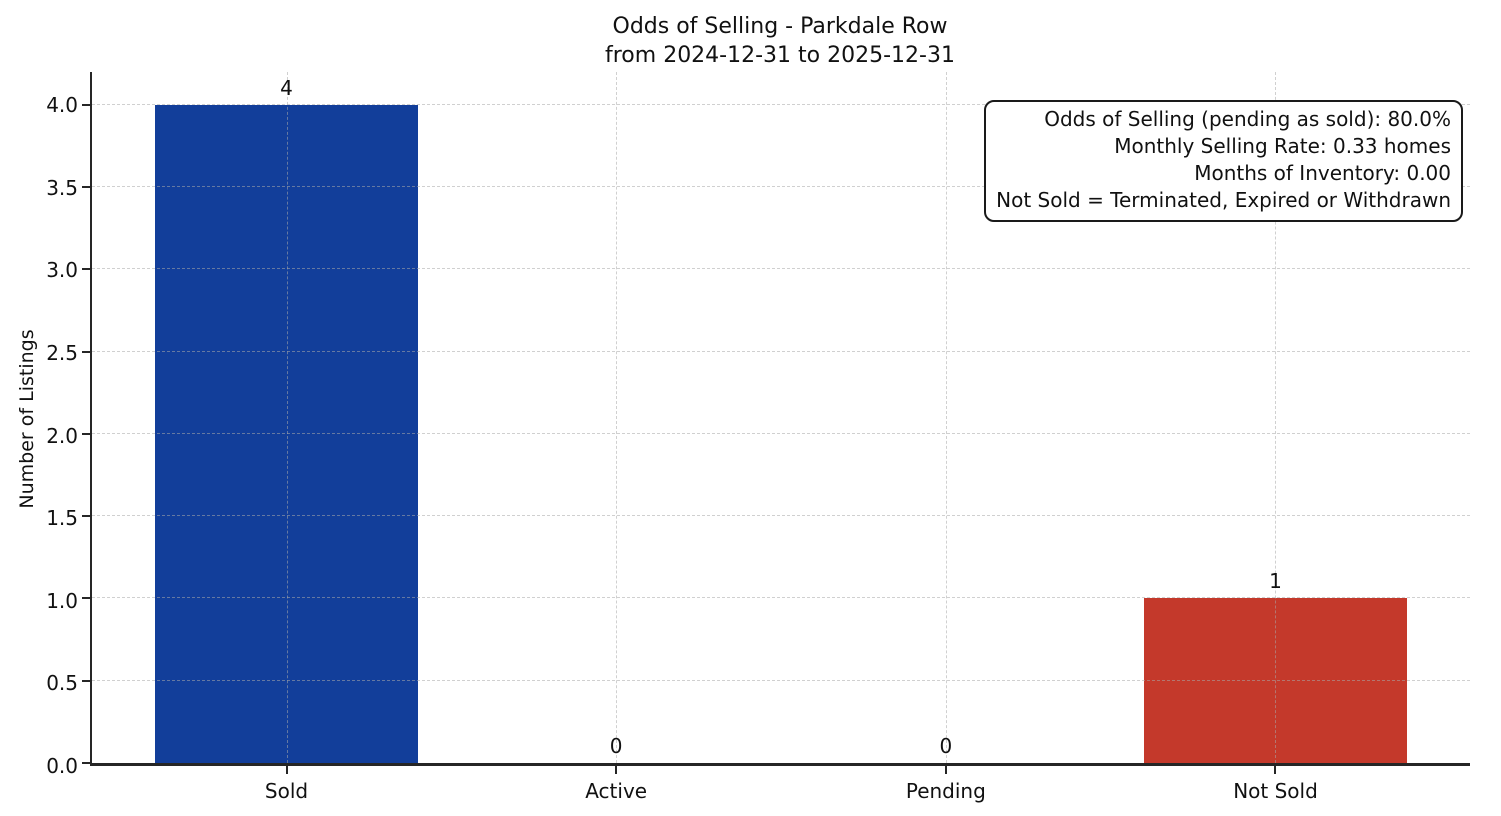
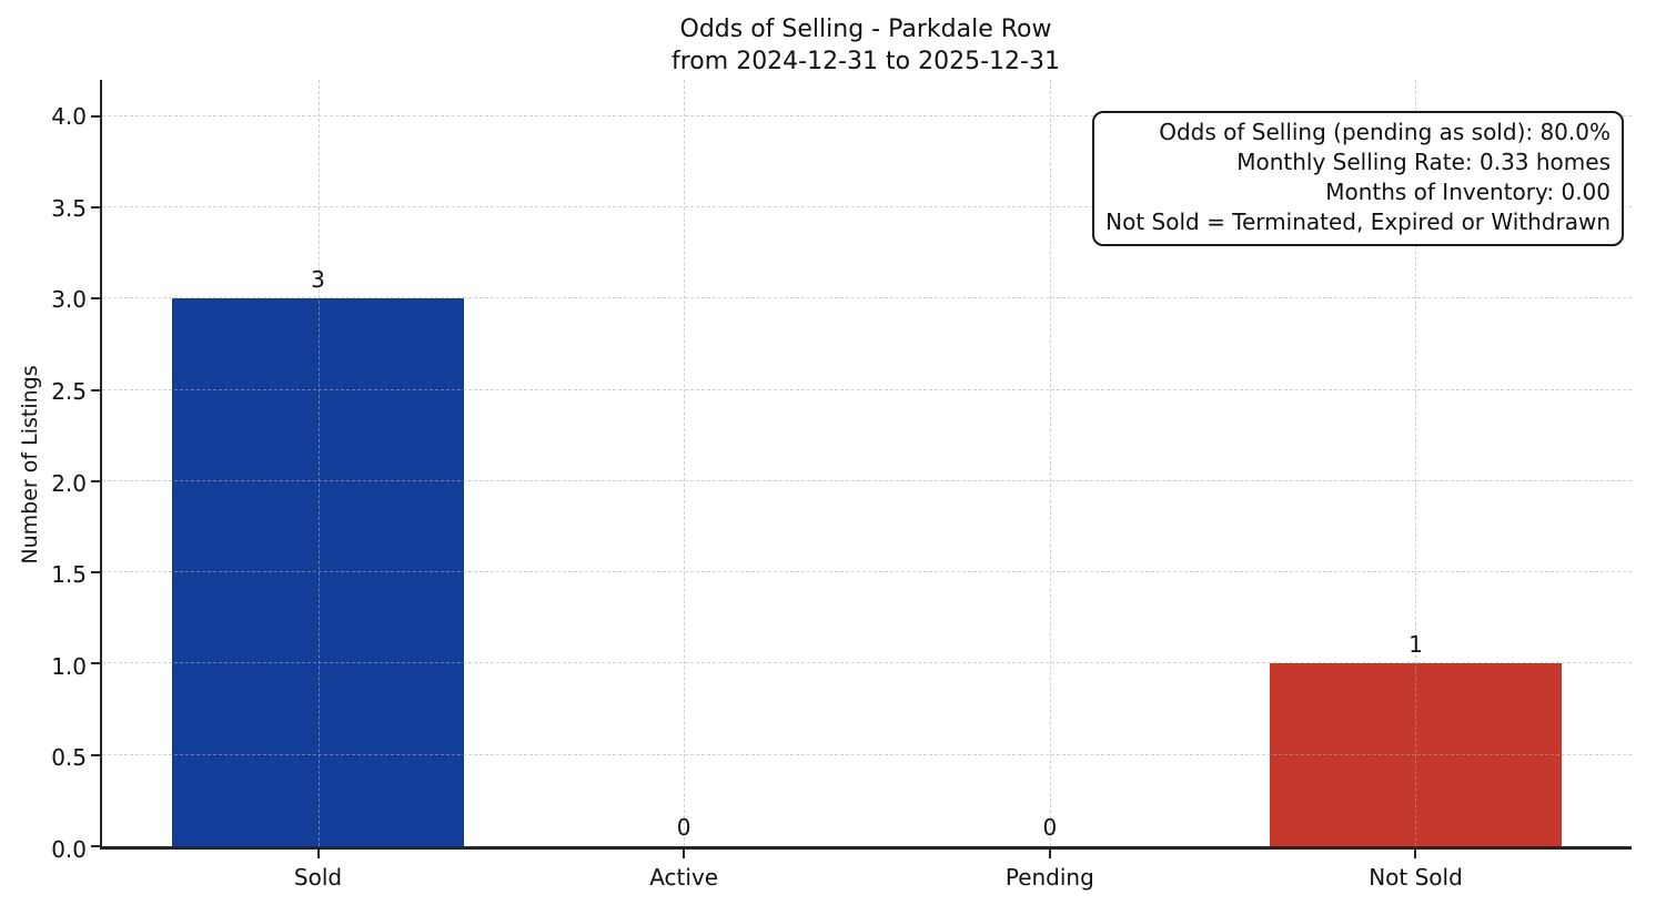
Sold: 4 -> 3
